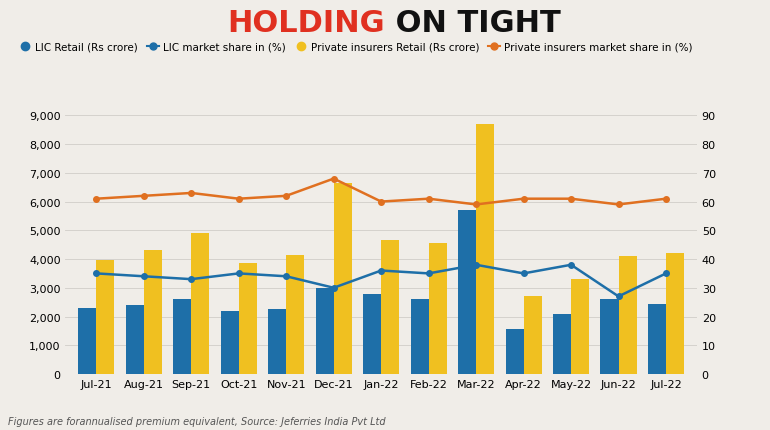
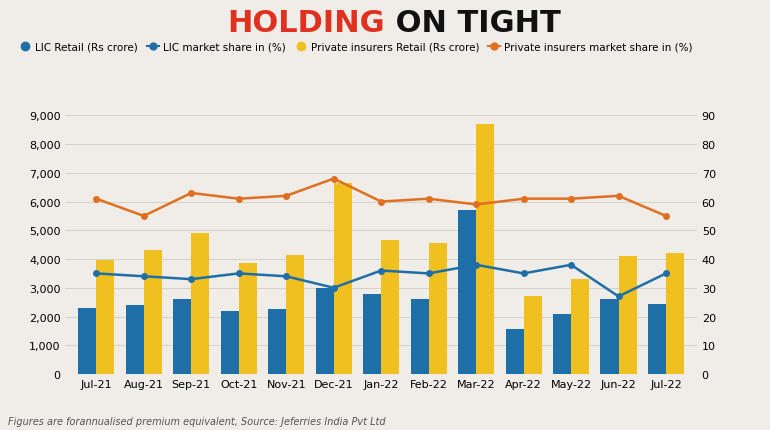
Private insurers market share in (%)/Aug-21: 62 -> 55
Private insurers market share in (%)/Jun-22: 59 -> 62
Private insurers market share in (%)/Jul-22: 61 -> 55
